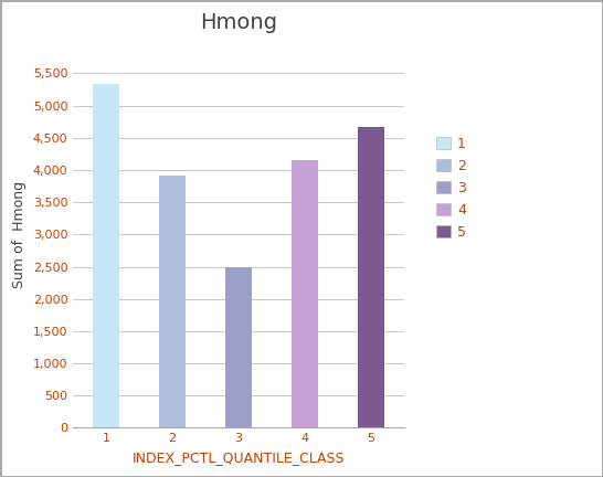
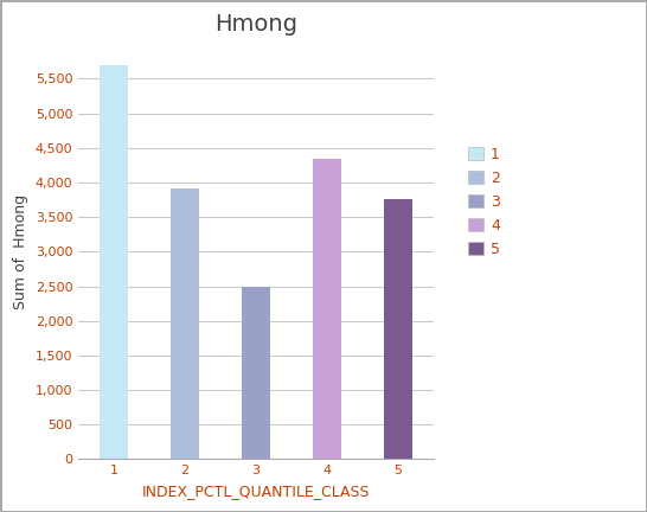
1: 5,340 -> 5,700
4: 4,160 -> 4,350
5: 4,660 -> 3,760
